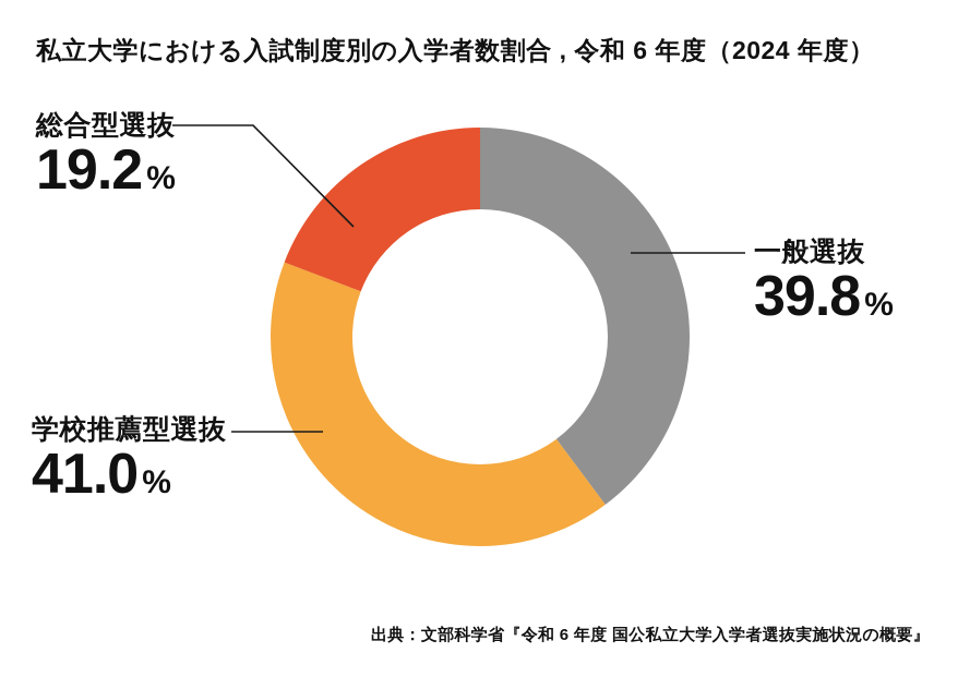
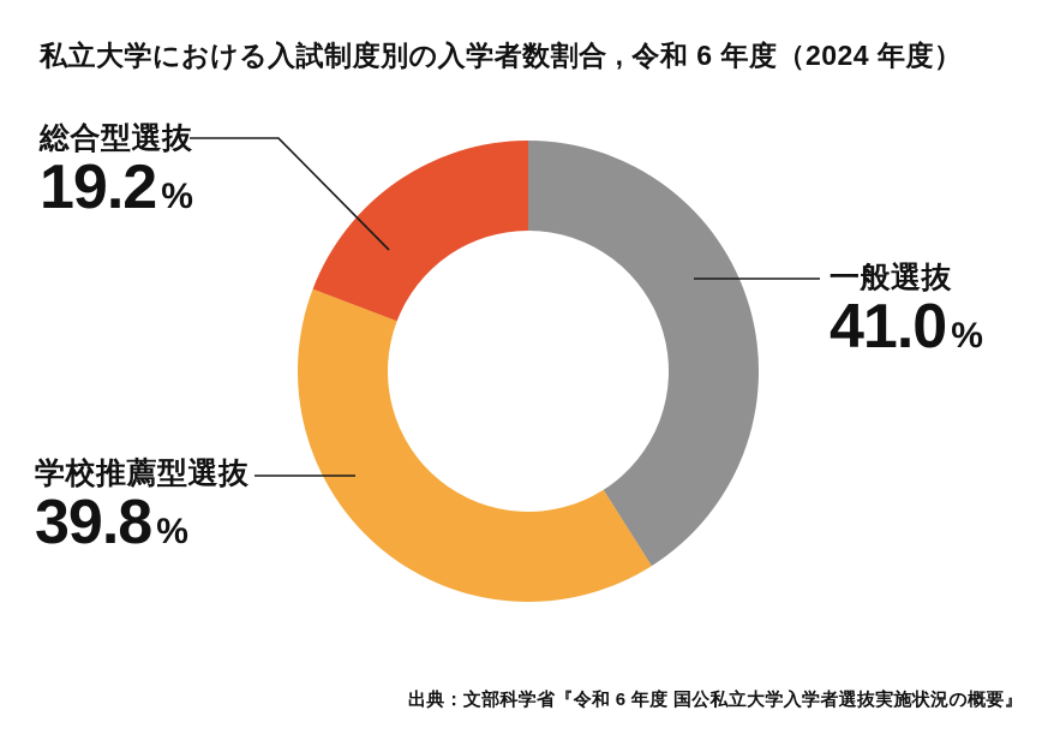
一般選抜: 39.8 -> 41.0
学校推薦型選抜: 41.0 -> 39.8
